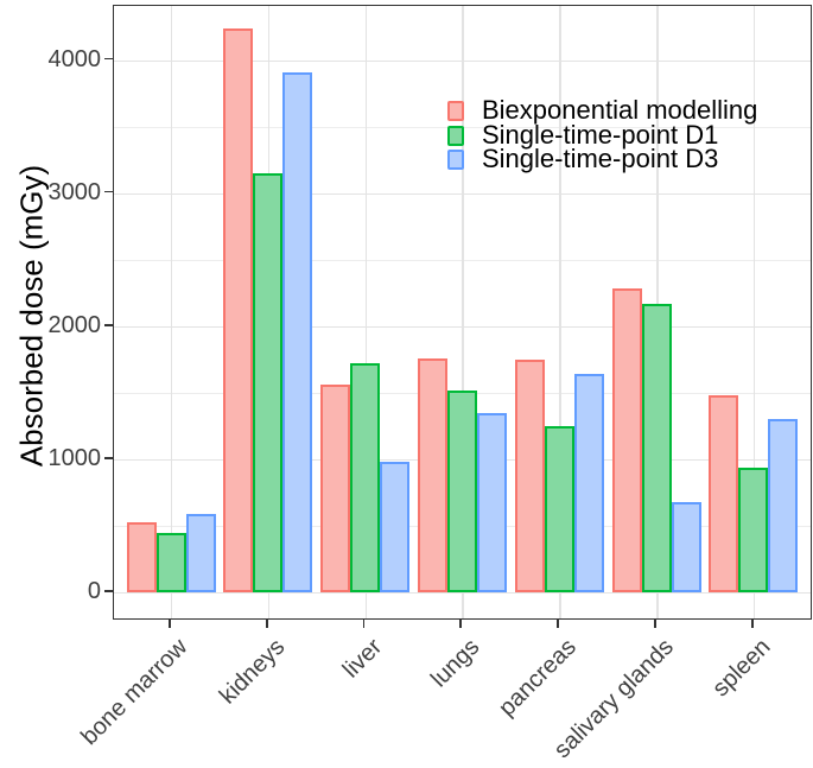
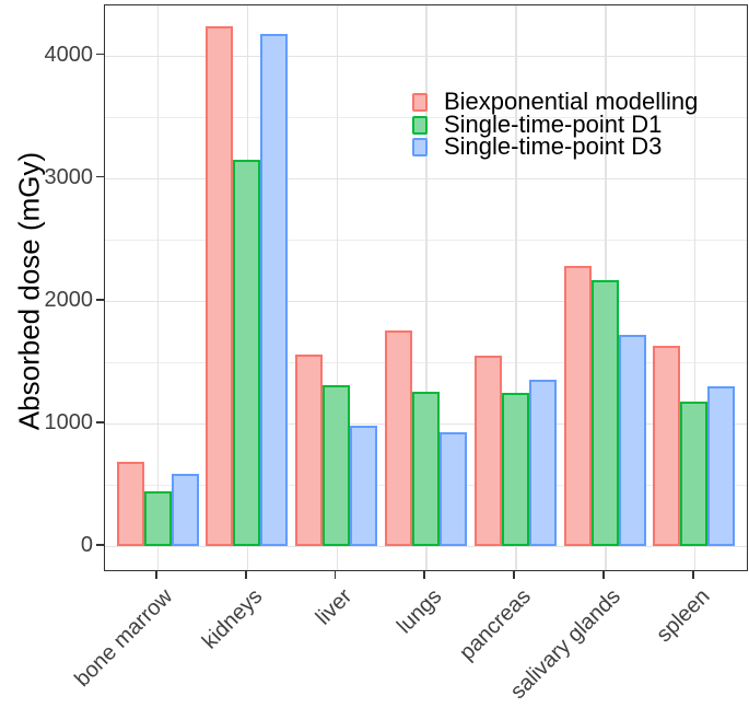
Biexponential modelling/bone marrow: 530 -> 690
Single-time-point D3/kidneys: 3910 -> 4170
Single-time-point D1/liver: 1720 -> 1310
Single-time-point D1/lungs: 1520 -> 1260
Single-time-point D3/lungs: 1350 -> 930
Biexponential modelling/pancreas: 1750 -> 1550
Single-time-point D3/pancreas: 1640 -> 1360
Single-time-point D3/salivary glands: 680 -> 1720
Biexponential modelling/spleen: 1480 -> 1630
Single-time-point D1/spleen: 940 -> 1180
